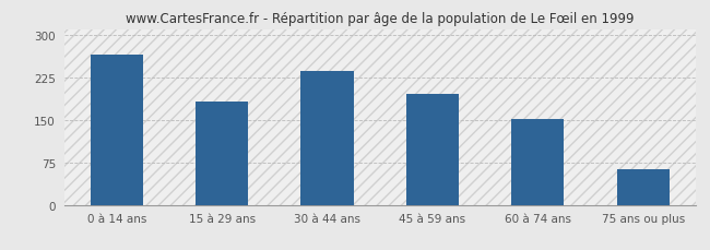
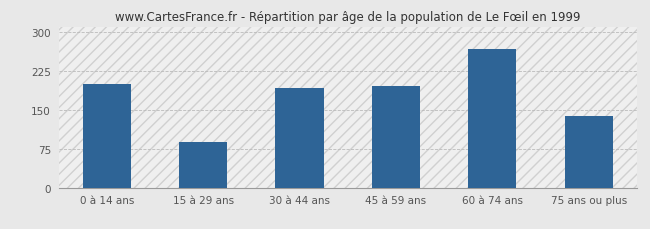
0 à 14 ans: 265 -> 200
15 à 29 ans: 183 -> 88
30 à 44 ans: 237 -> 192
60 à 74 ans: 152 -> 266
75 ans ou plus: 62 -> 138
